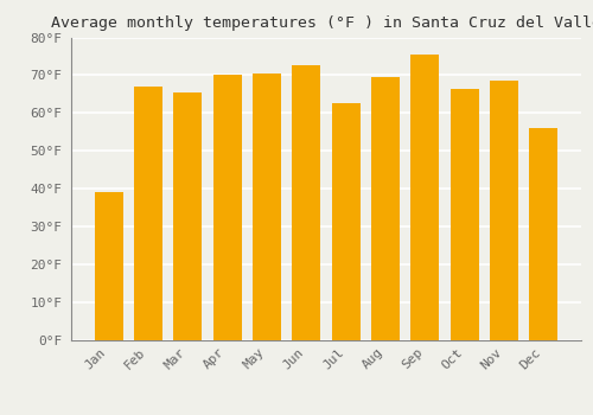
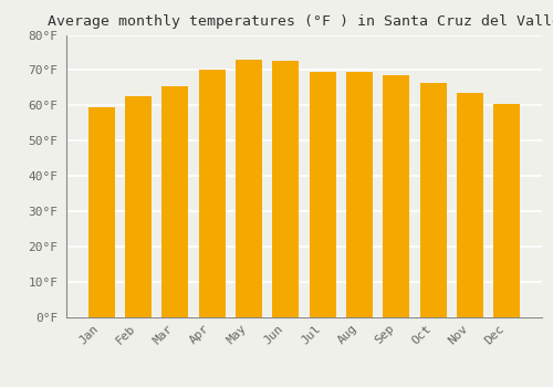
Jan: 39.0°F -> 59.5°F
Feb: 67.0°F -> 62.5°F
May: 70.5°F -> 73.0°F
Jul: 62.5°F -> 69.5°F
Sep: 75.5°F -> 68.5°F
Nov: 68.5°F -> 63.5°F
Dec: 56.0°F -> 60.5°F
